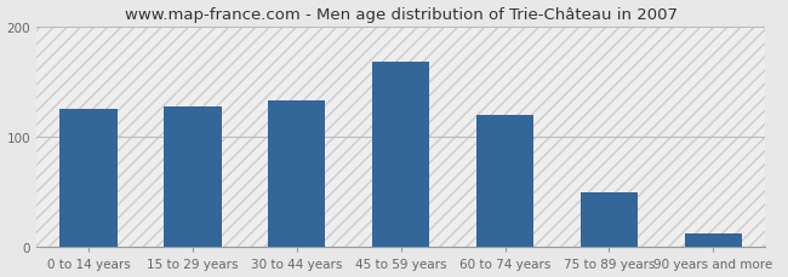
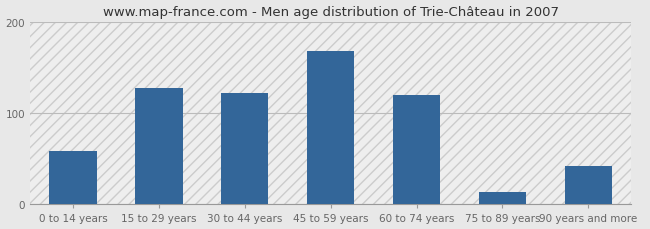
0 to 14 years: 125 -> 58
30 to 44 years: 133 -> 122
75 to 89 years: 50 -> 14
90 years and more: 12 -> 42
